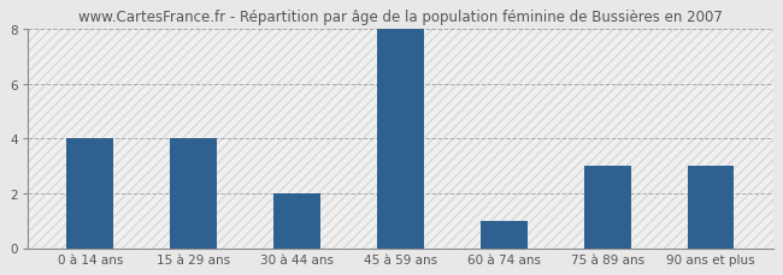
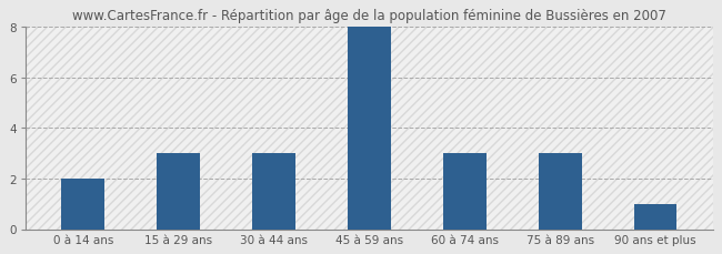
0 à 14 ans: 4 -> 2
15 à 29 ans: 4 -> 3
30 à 44 ans: 2 -> 3
60 à 74 ans: 1 -> 3
90 ans et plus: 3 -> 1
